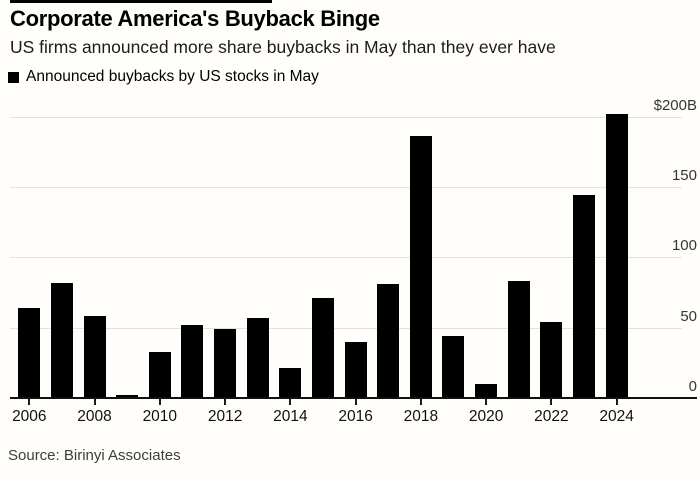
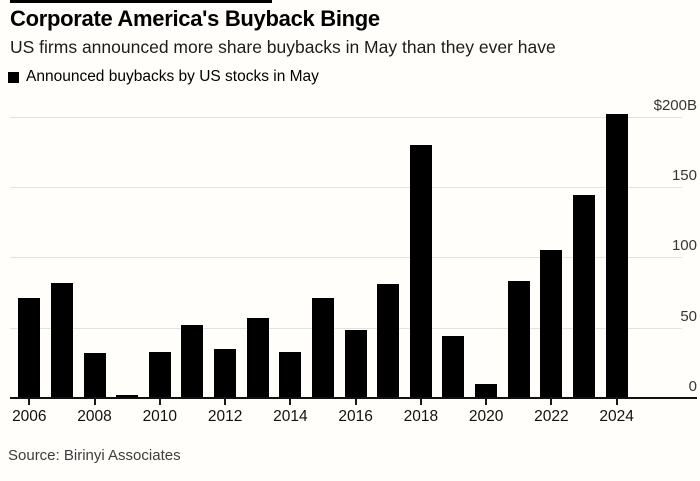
2006: $64B -> $71B
2008: $58B -> $32B
2012: $49B -> $35B
2014: $21B -> $33B
2016: $40B -> $48B
2018: $186B -> $180B
2022: $54B -> $105B
